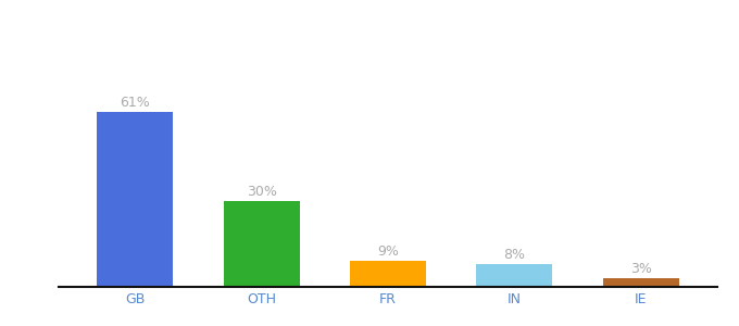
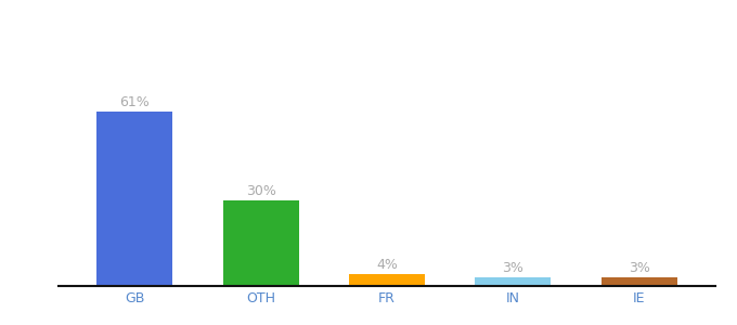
FR: 9% -> 4%
IN: 8% -> 3%
